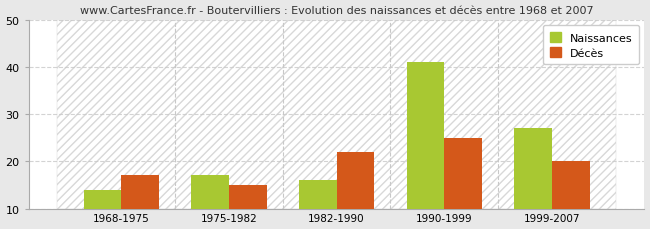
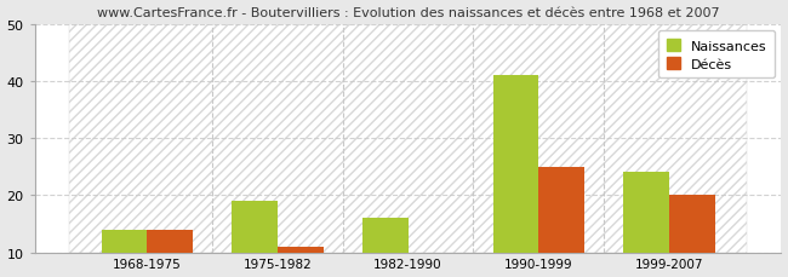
Décès/1968-1975: 17 -> 14
Naissances/1975-1982: 17 -> 19
Décès/1975-1982: 15 -> 11
Décès/1982-1990: 22 -> 10
Naissances/1999-2007: 27 -> 24
